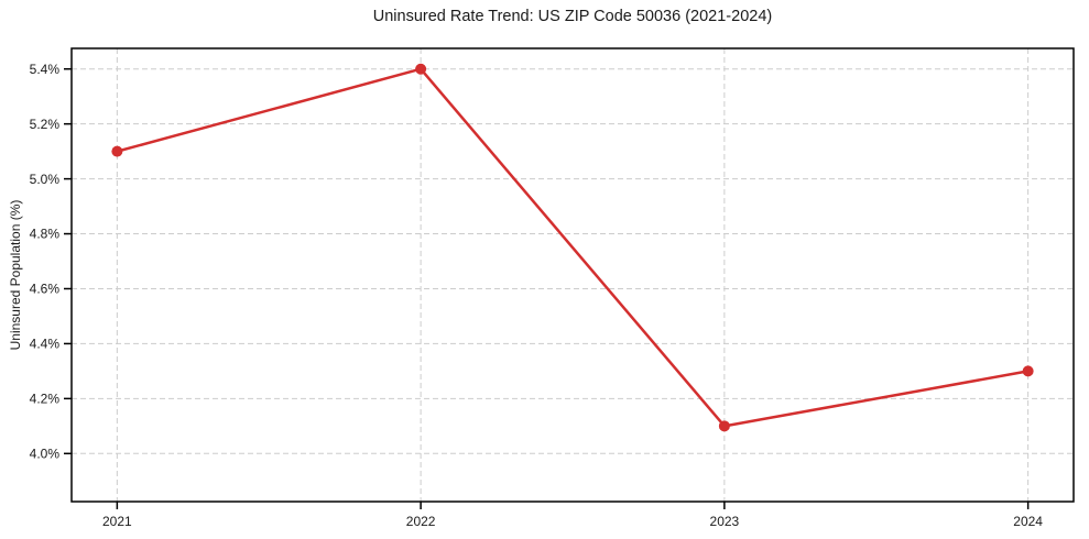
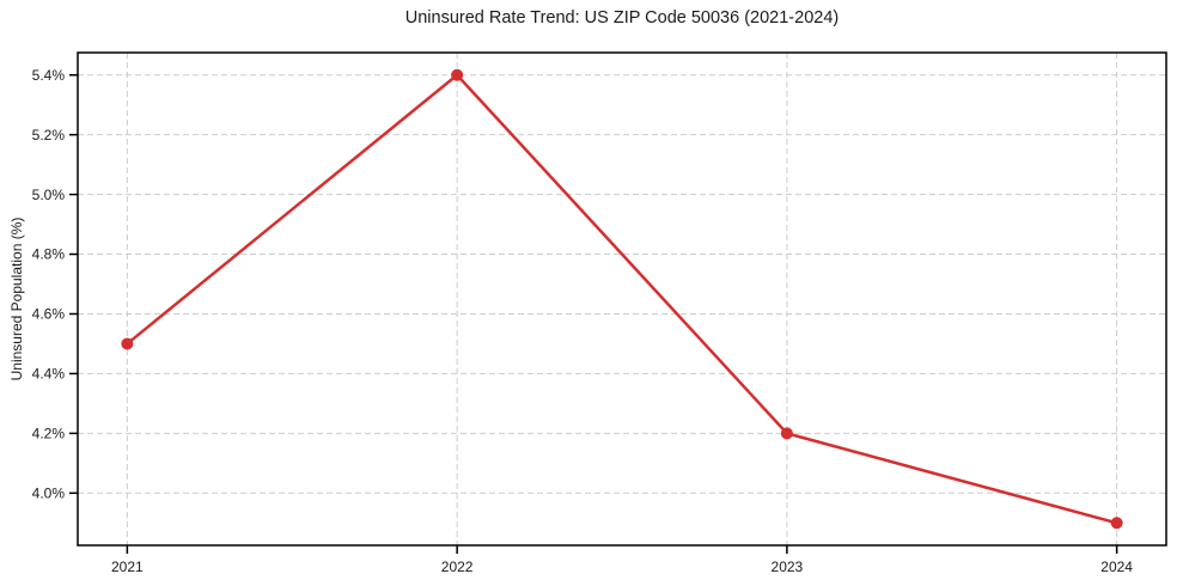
2021: 5.1% -> 4.5%
2023: 4.1% -> 4.2%
2024: 4.3% -> 3.9%
